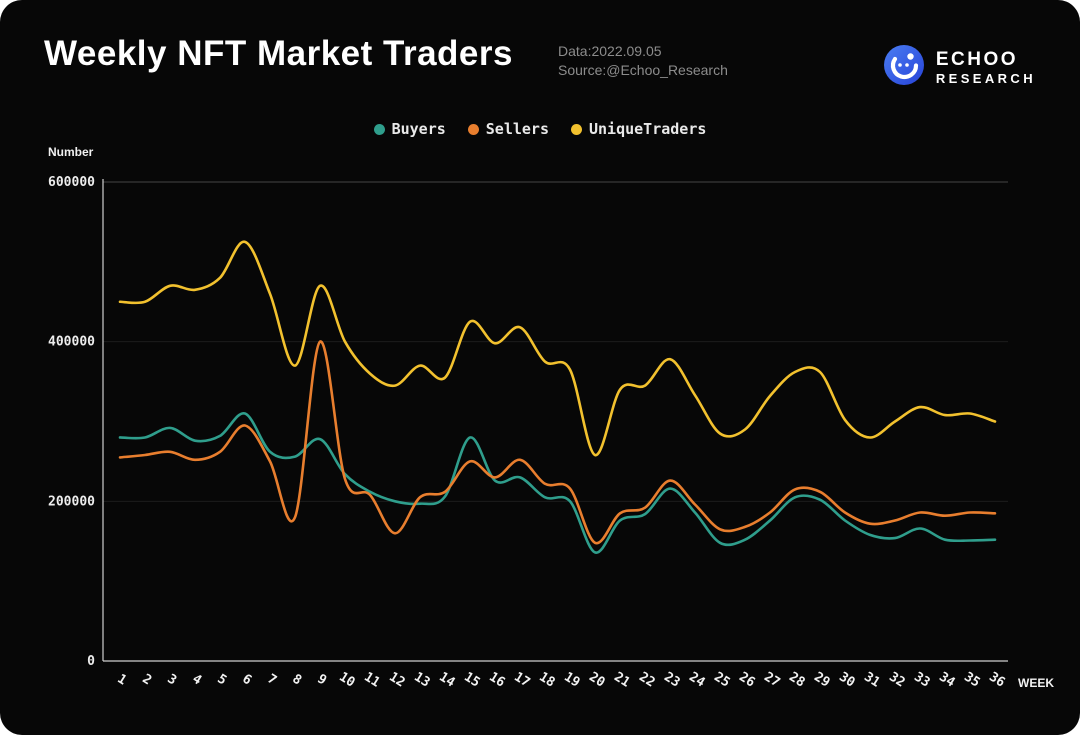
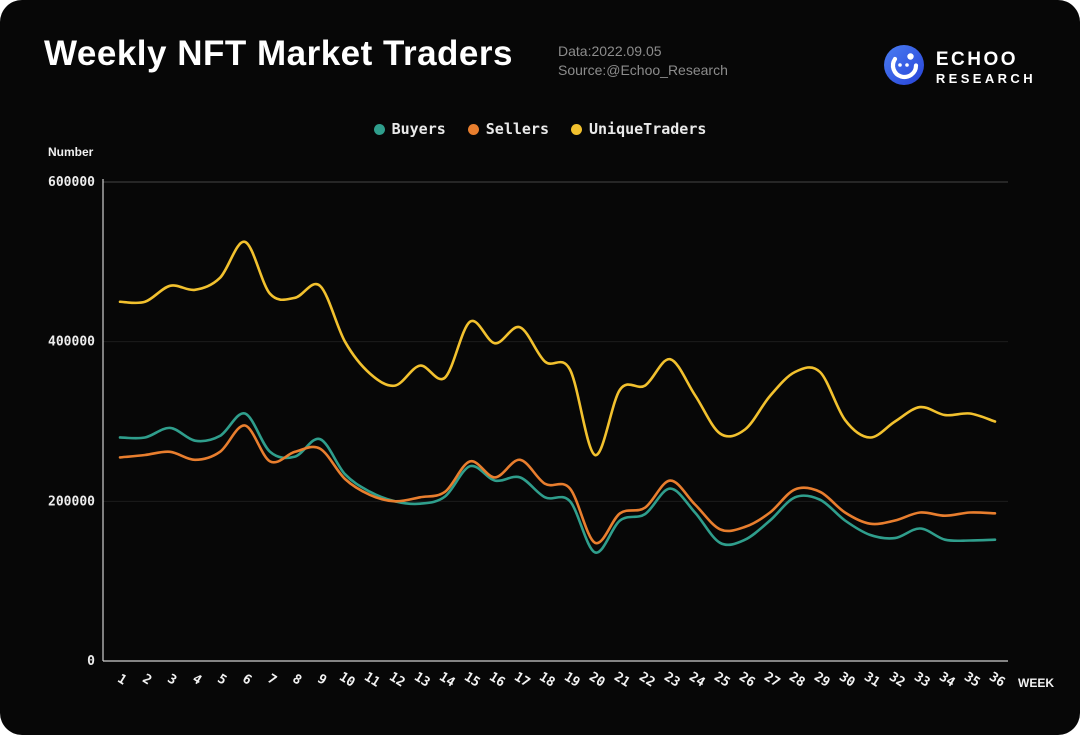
Sellers/8: 180000 -> 260000
UniqueTraders/8: 370000 -> 460000
Sellers/9: 400000 -> 270000
Sellers/12: 160000 -> 200000
Buyers/15: 280000 -> 240000
